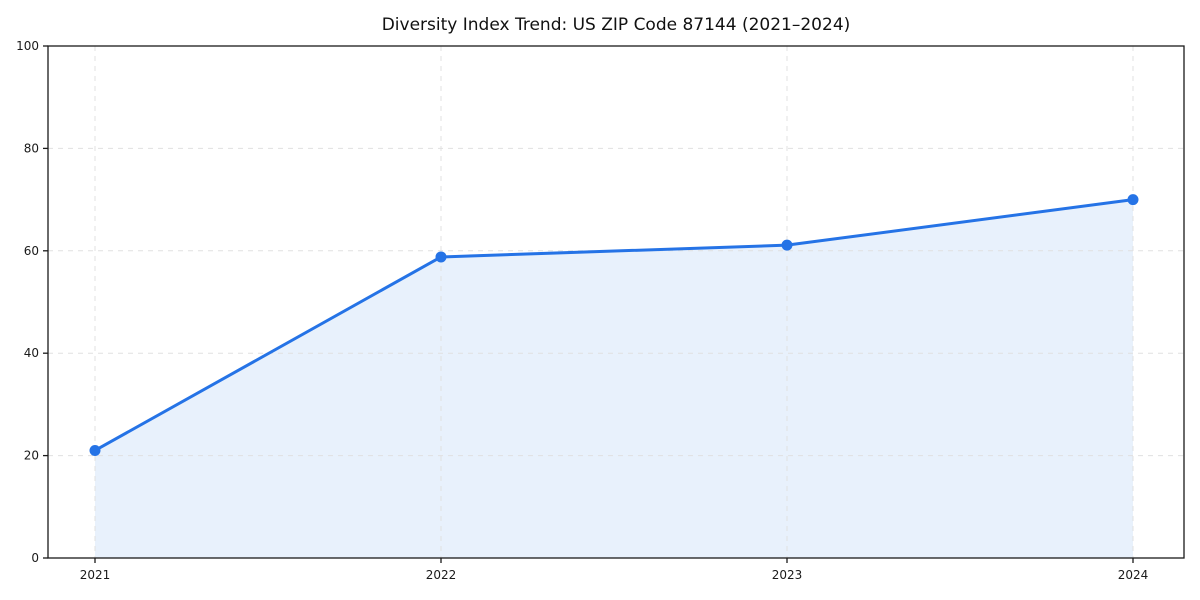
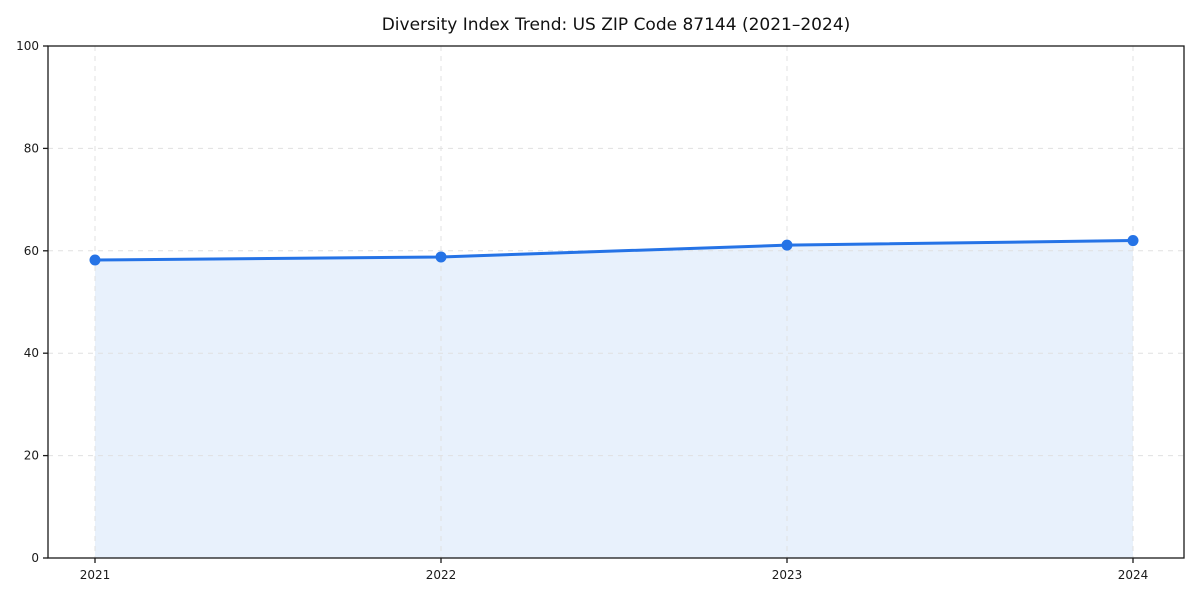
2021: 21 -> 58
2024: 70 -> 62
